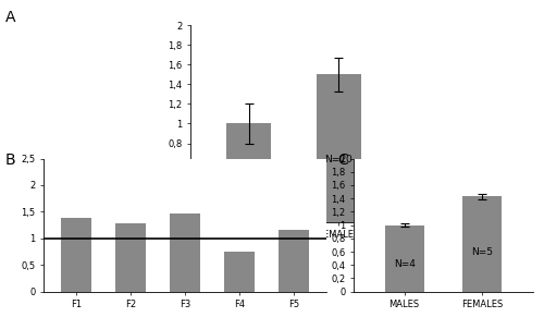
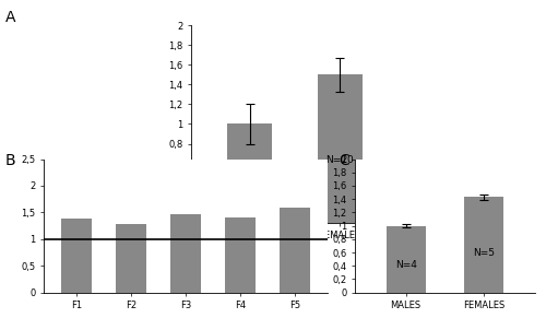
F4: 0,75 -> 1,41
F5: 1,15 -> 1,59
